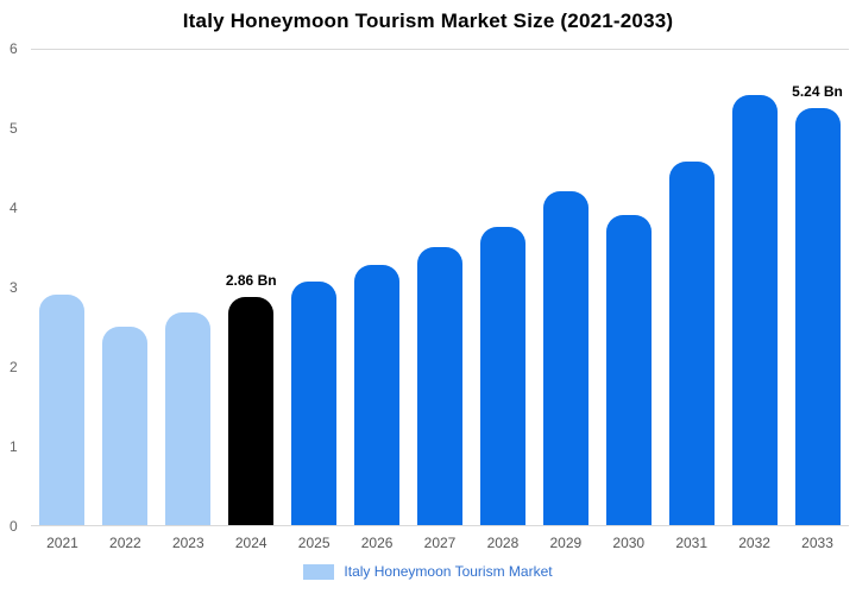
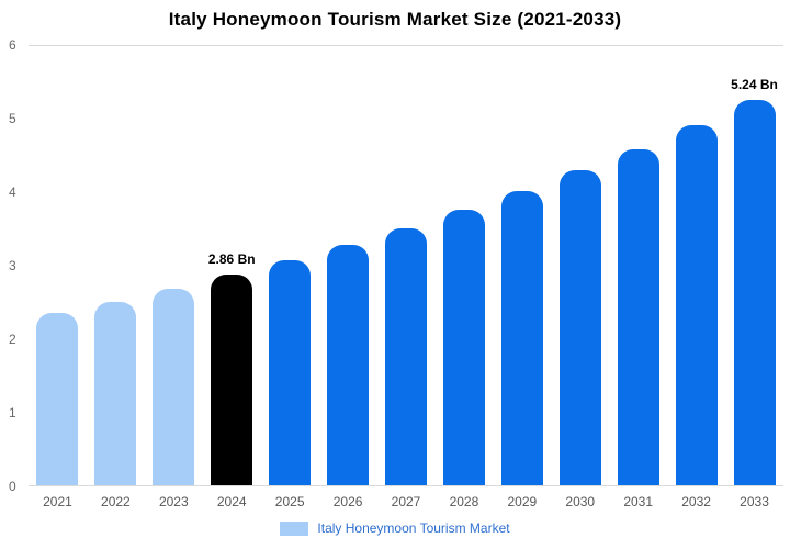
2021: 2.9 -> 2.3
2029: 4.2 -> 4.0
2030: 3.9 -> 4.3
2032: 5.4 -> 4.9
